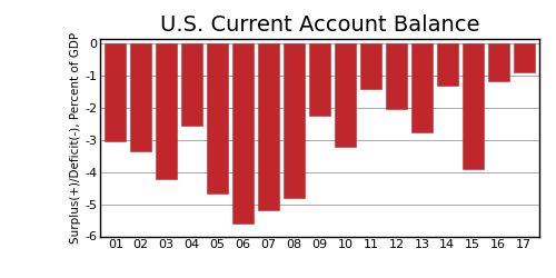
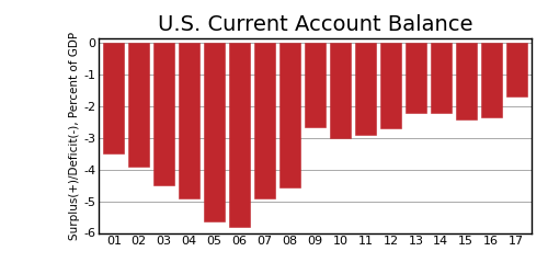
01: -3.05 -> -3.50
02: -3.35 -> -3.90
03: -4.20 -> -4.50
04: -2.55 -> -4.90
05: -4.65 -> -5.65
06: -5.60 -> -5.80
07: -5.20 -> -4.90
08: -4.80 -> -4.55
09: -2.25 -> -2.65
10: -3.20 -> -3.00
11: -1.40 -> -2.90
12: -2.05 -> -2.70
13: -2.75 -> -2.20
14: -1.30 -> -2.20
15: -3.90 -> -2.40
16: -1.15 -> -2.35
17: -0.90 -> -1.70
